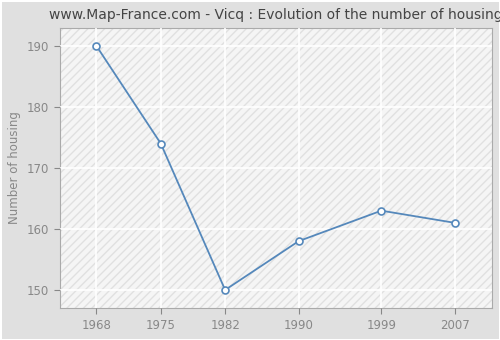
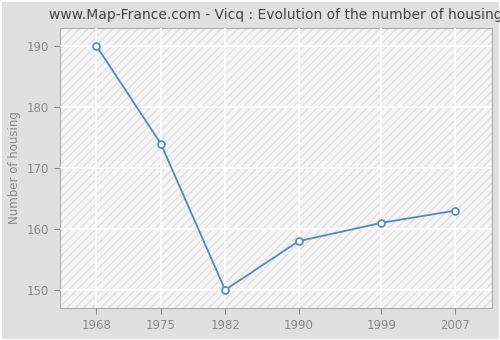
1999: 163 -> 161
2007: 161 -> 163
